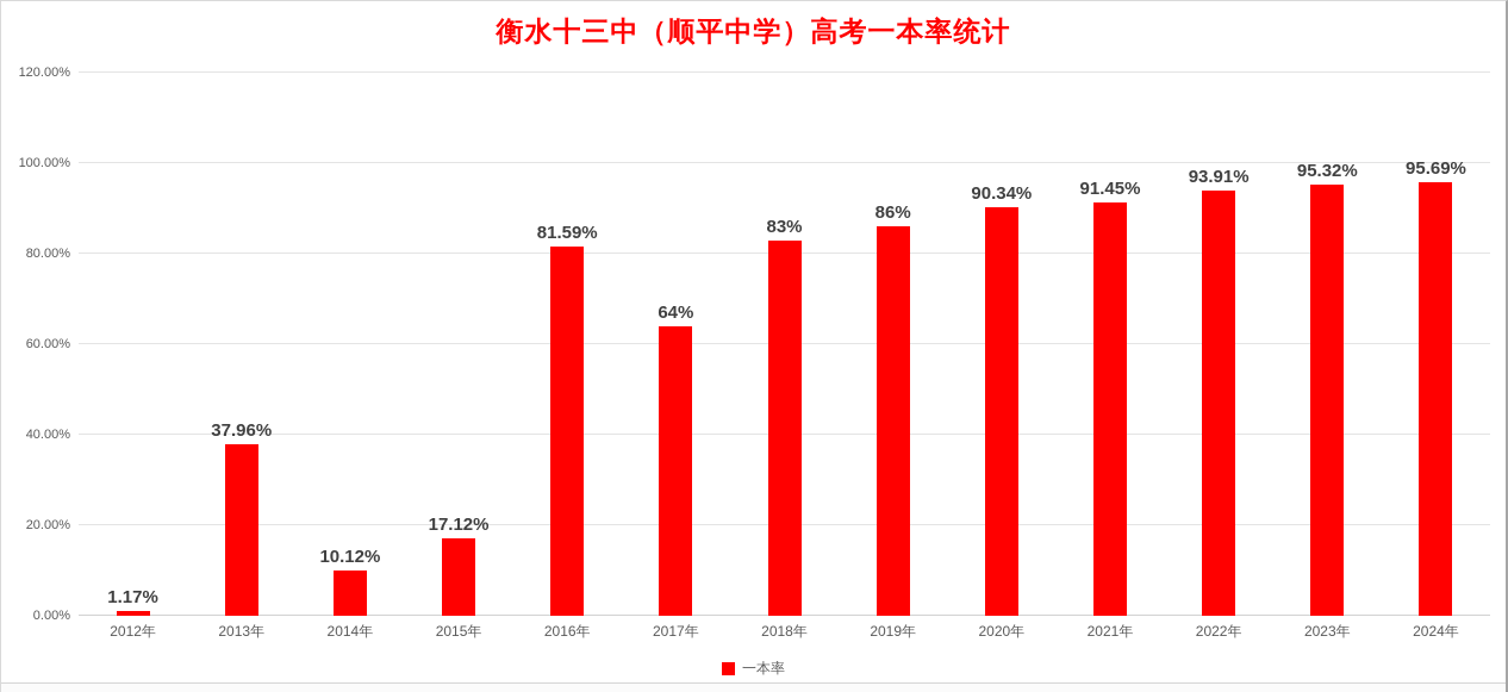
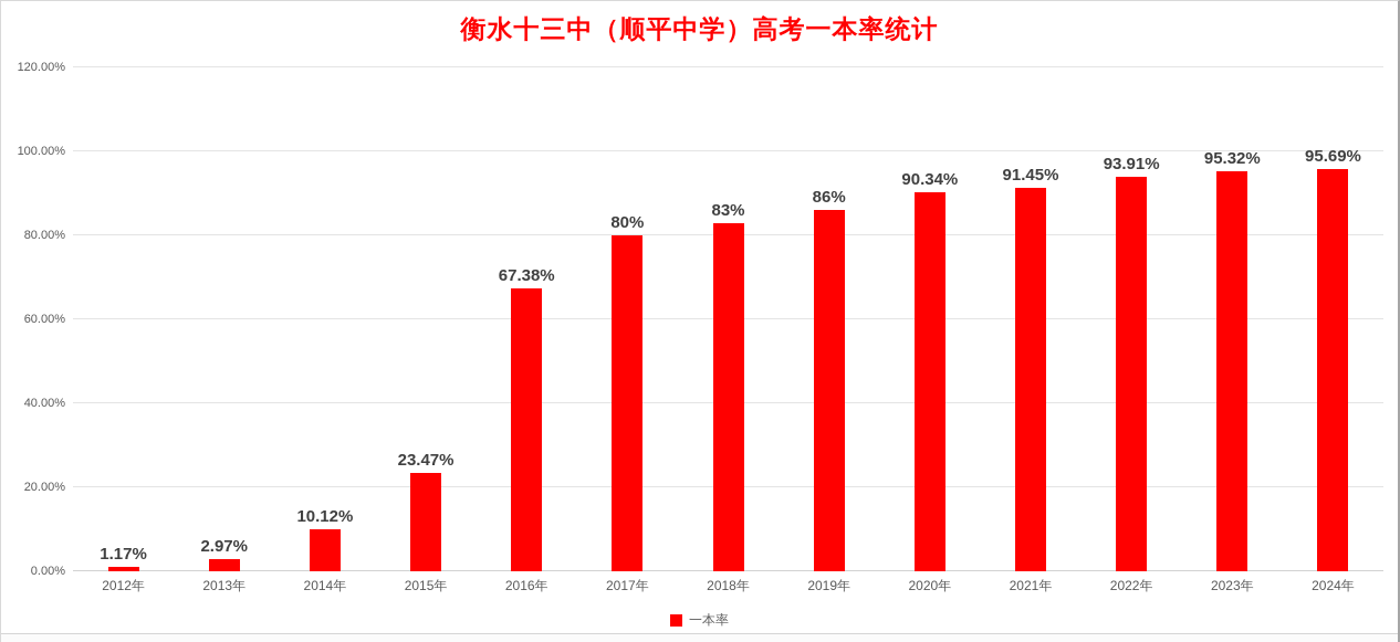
2013年: 37.96% -> 2.97%
2015年: 17.12% -> 23.47%
2016年: 81.59% -> 67.38%
2017年: 64% -> 80%
